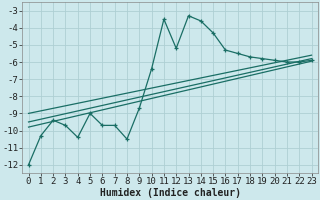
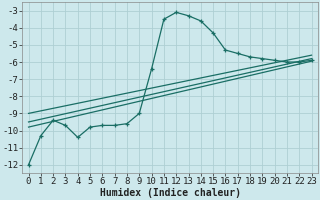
5: -9.0 -> -9.8
8: -10.5 -> -9.6
9: -8.7 -> -9.0
12: -5.2 -> -3.1
